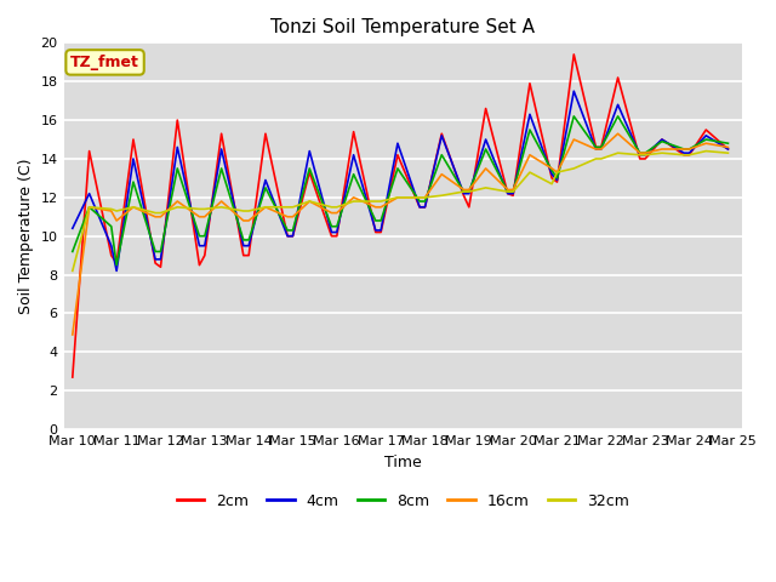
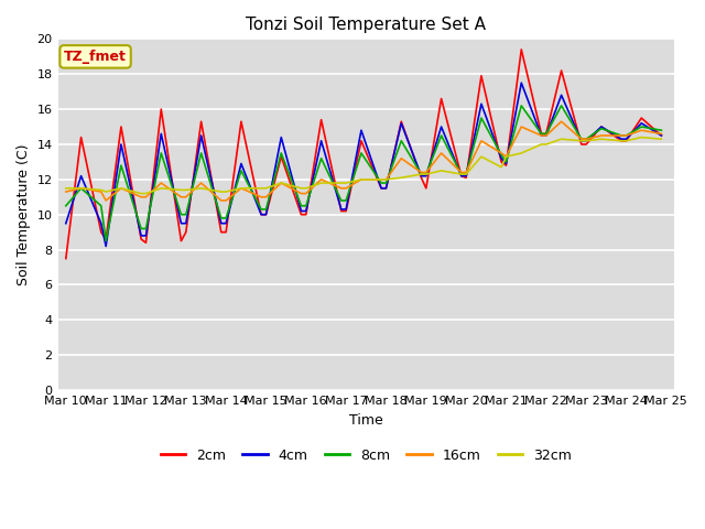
2cm/Mar 10: 2.7 -> 7.5
4cm/Mar 10: 10.4 -> 9.5
8cm/Mar 10: 9.2 -> 10.5
16cm/Mar 10: 4.9 -> 11.3
32cm/Mar 10: 8.2 -> 11.5
